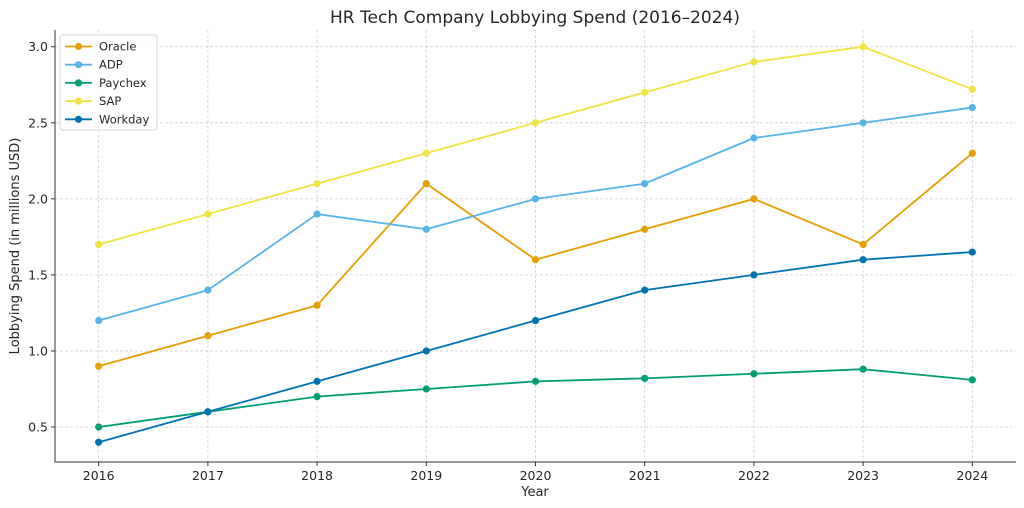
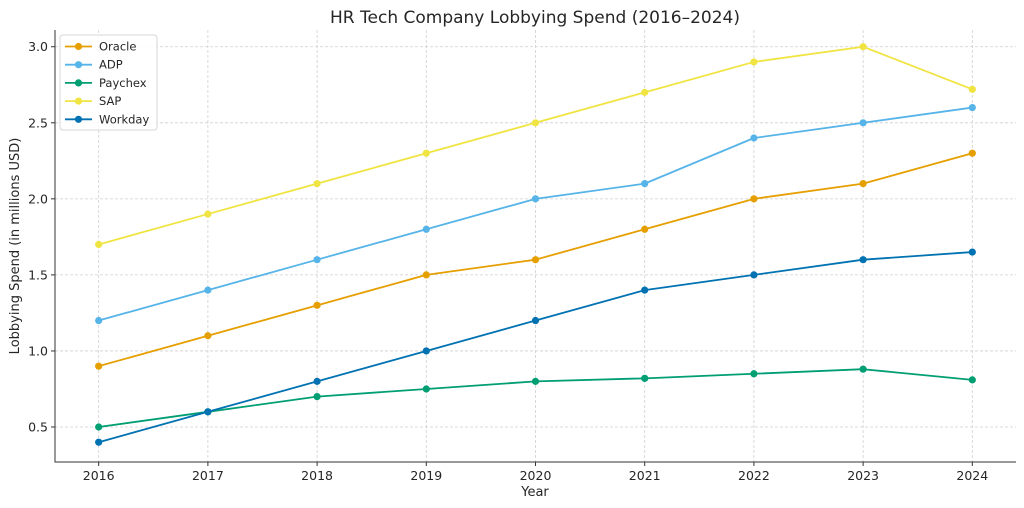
ADP/2018: 1.9 -> 1.6
Oracle/2019: 2.1 -> 1.5
Oracle/2023: 1.7 -> 2.1
